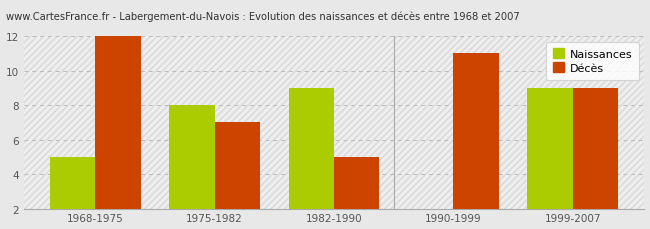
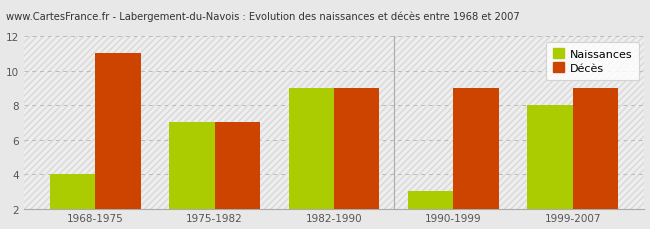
Naissances/1968-1975: 5 -> 4
Décès/1968-1975: 12 -> 11
Naissances/1975-1982: 8 -> 7
Décès/1982-1990: 5 -> 9
Naissances/1990-1999: 2 -> 3
Décès/1990-1999: 11 -> 9
Naissances/1999-2007: 9 -> 8
